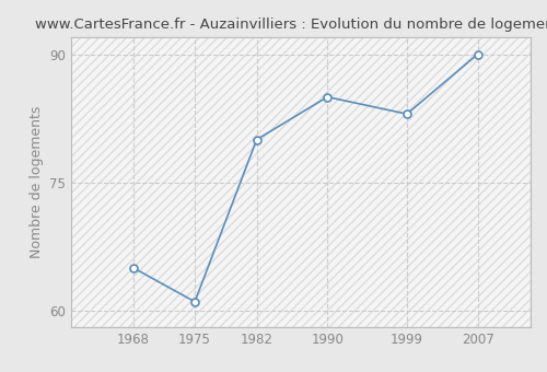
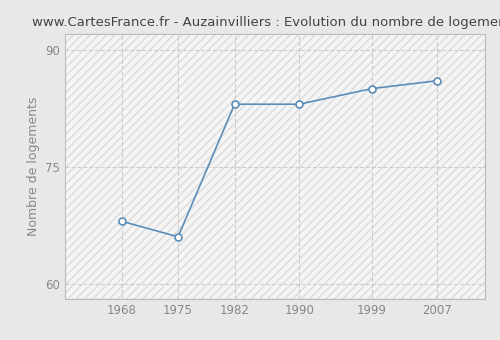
1968: 65 -> 68
1975: 61 -> 66
1982: 80 -> 83
1990: 85 -> 83
1999: 83 -> 85
2007: 90 -> 86
